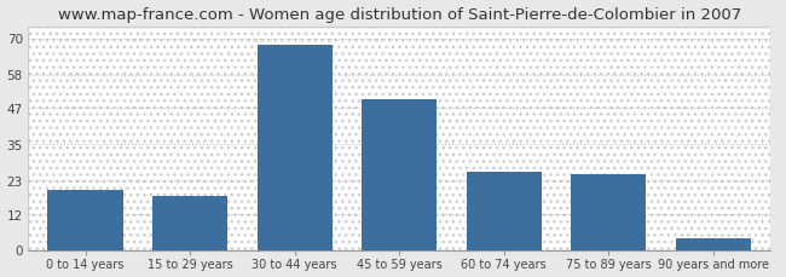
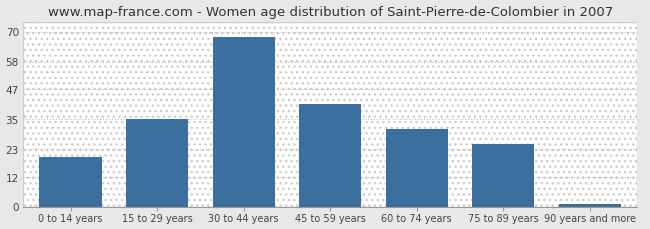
15 to 29 years: 18 -> 35
45 to 59 years: 50 -> 41
60 to 74 years: 26 -> 31
90 years and more: 4 -> 1
